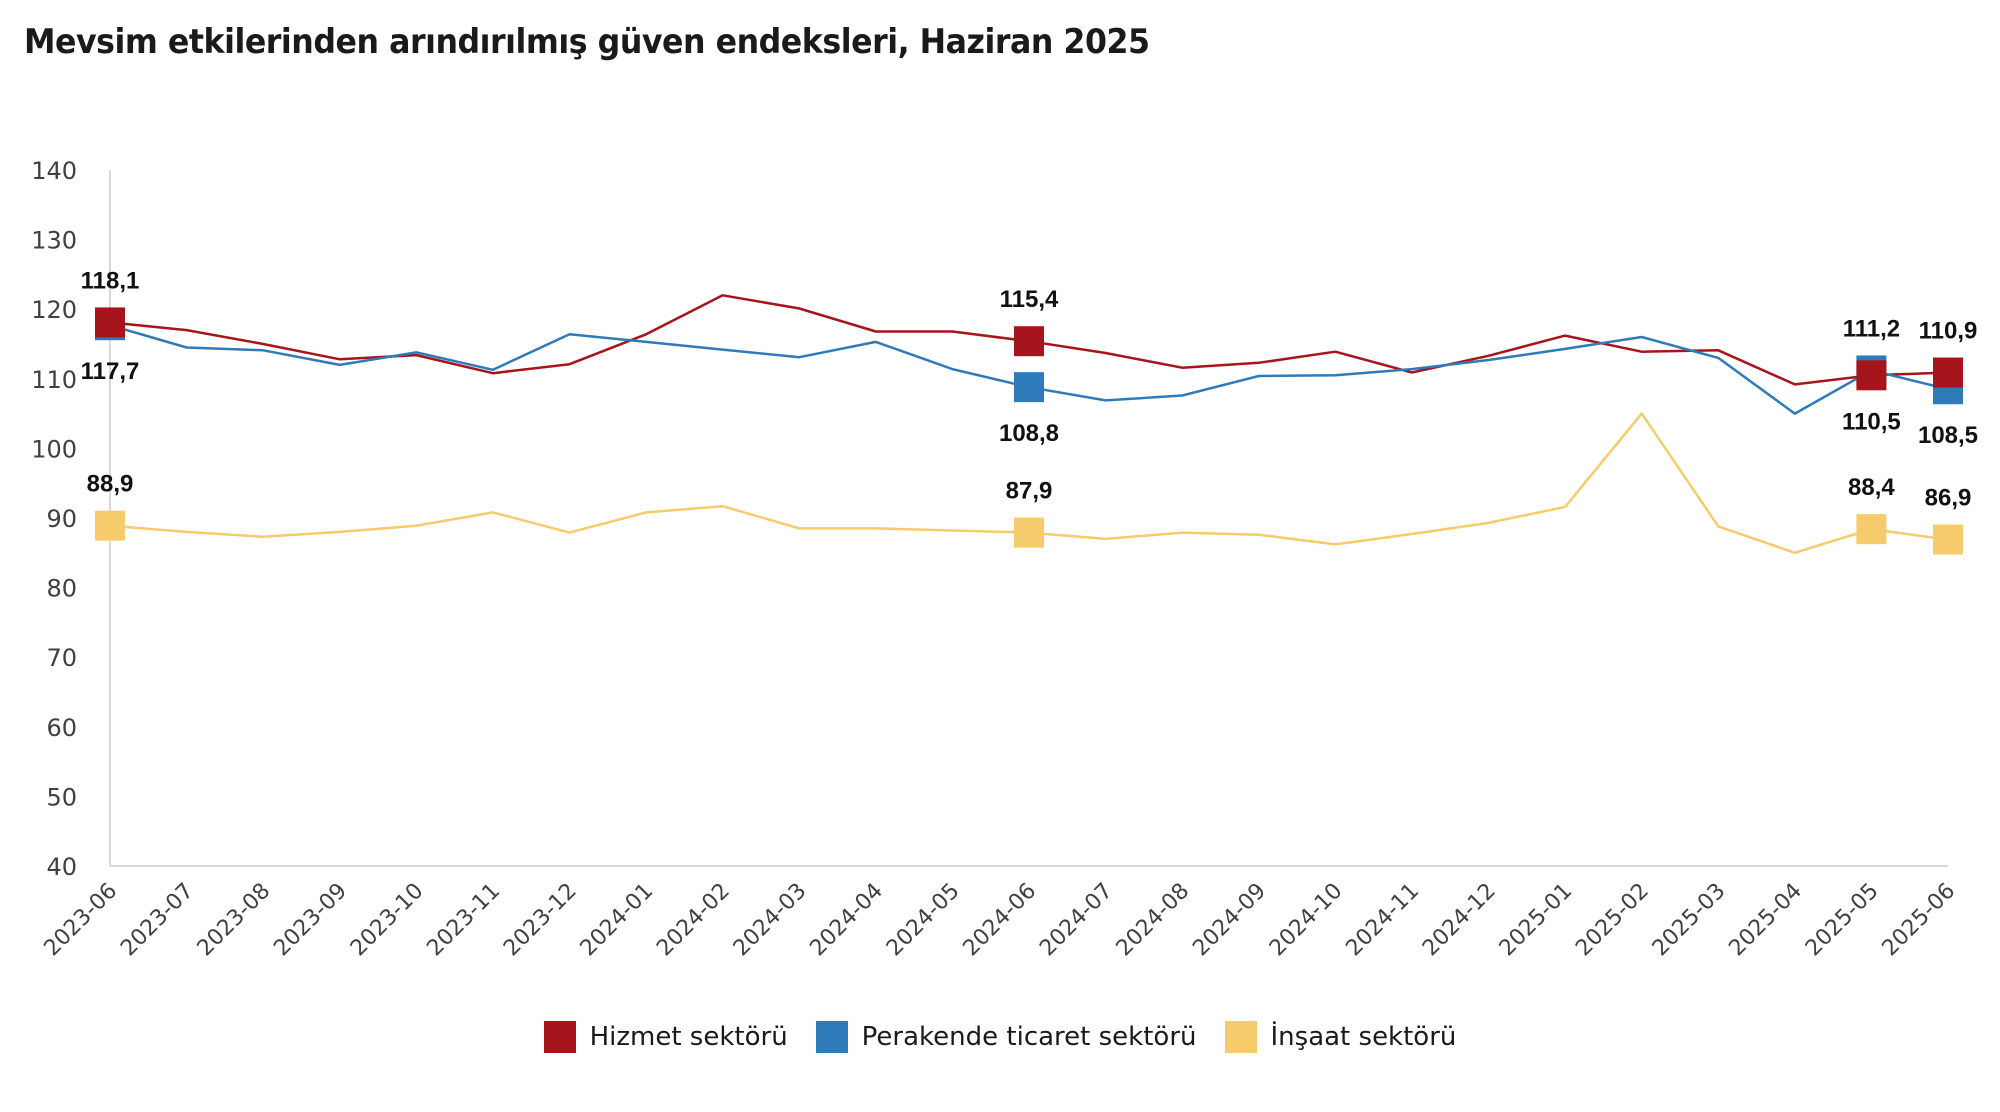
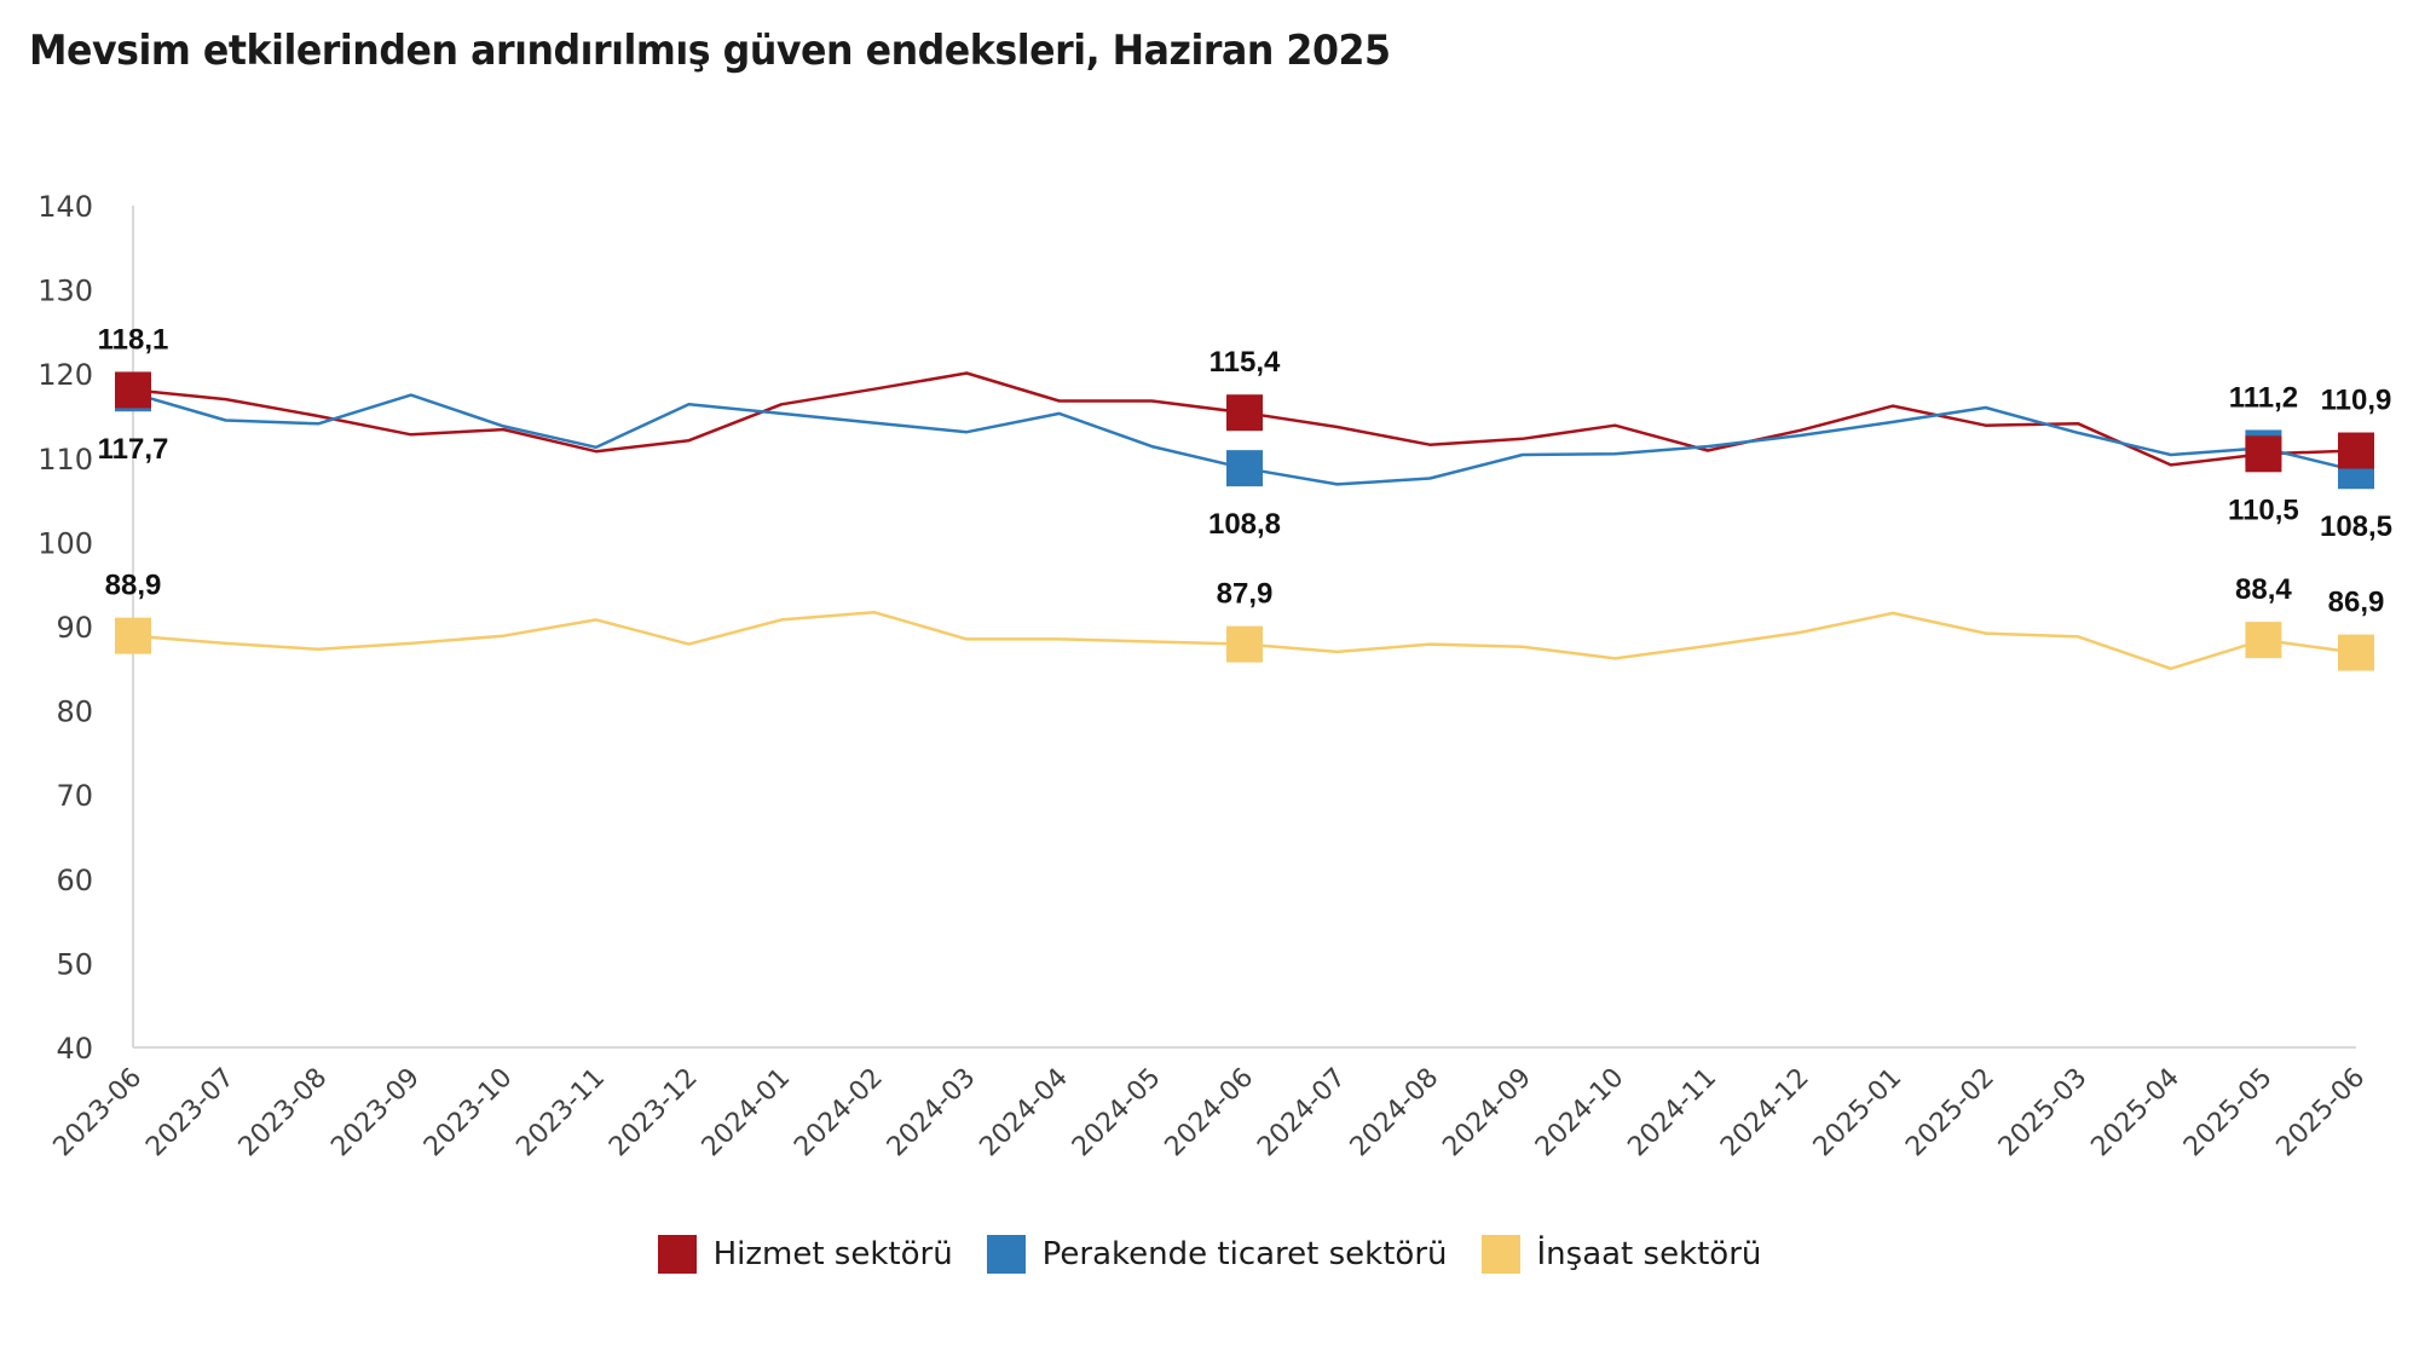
Perakende ticaret sektörü/2023-09: 112 -> 118
Hizmet sektörü/2024-02: 122 -> 118
İnşaat sektörü/2025-02: 105 -> 89
Perakende ticaret sektörü/2025-04: 105 -> 110
